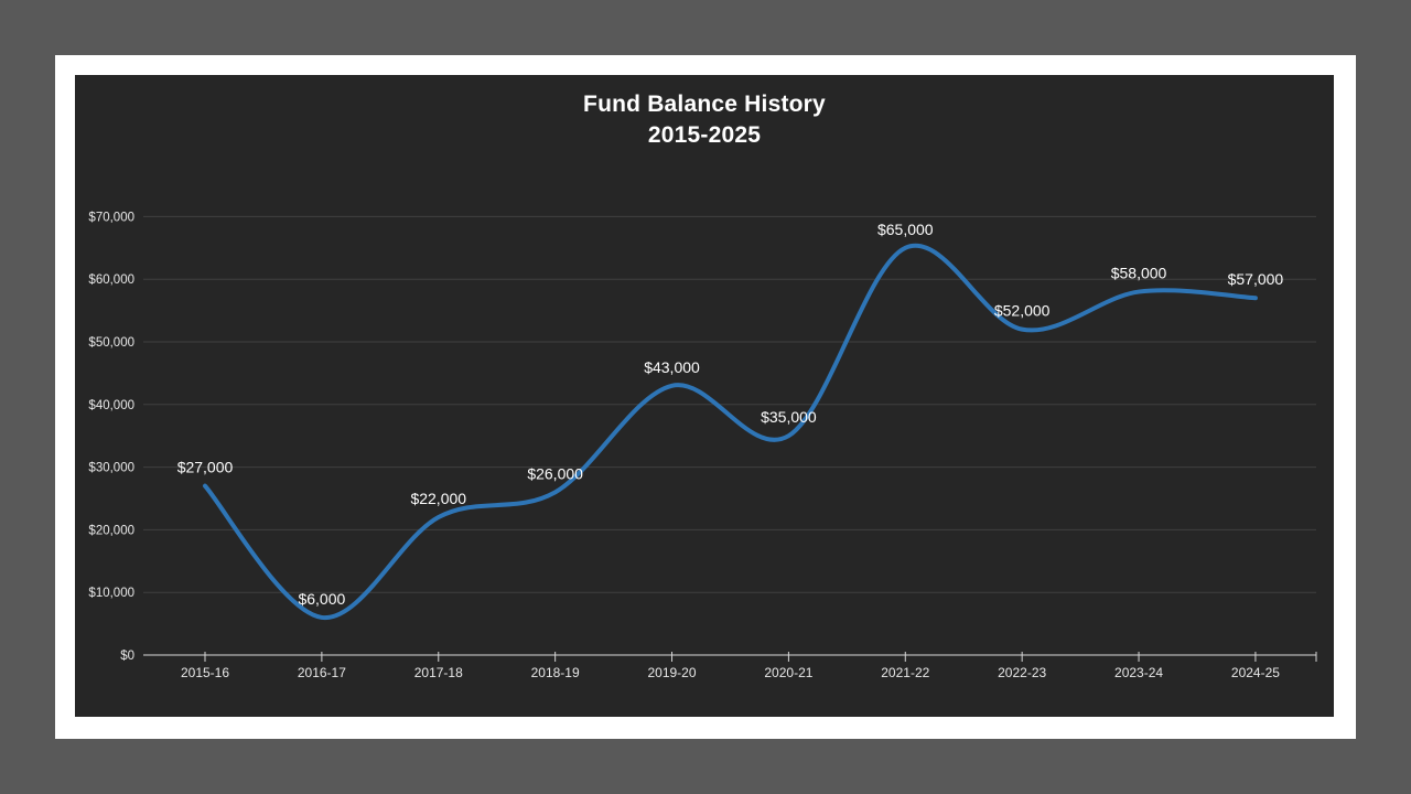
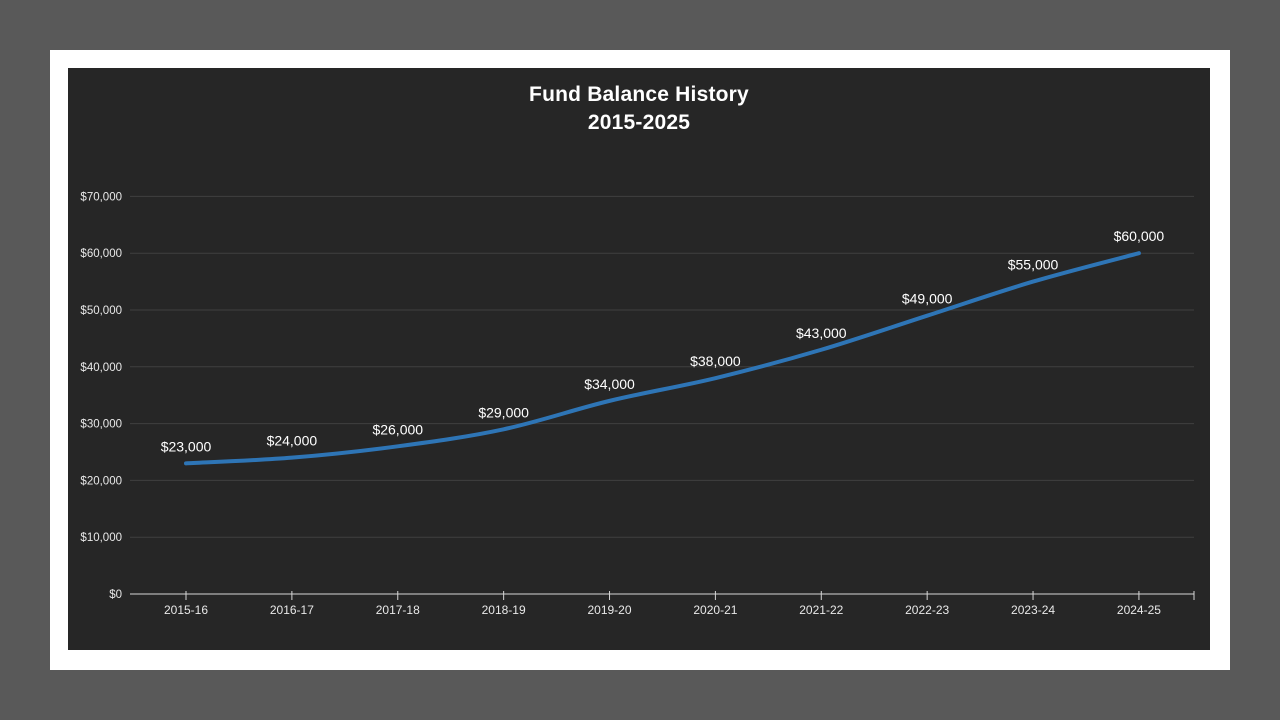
2015-16: $27,000 -> $23,000
2016-17: $6,000 -> $24,000
2017-18: $22,000 -> $26,000
2018-19: $26,000 -> $29,000
2019-20: $43,000 -> $34,000
2020-21: $35,000 -> $38,000
2021-22: $65,000 -> $43,000
2022-23: $52,000 -> $49,000
2023-24: $58,000 -> $55,000
2024-25: $57,000 -> $60,000
